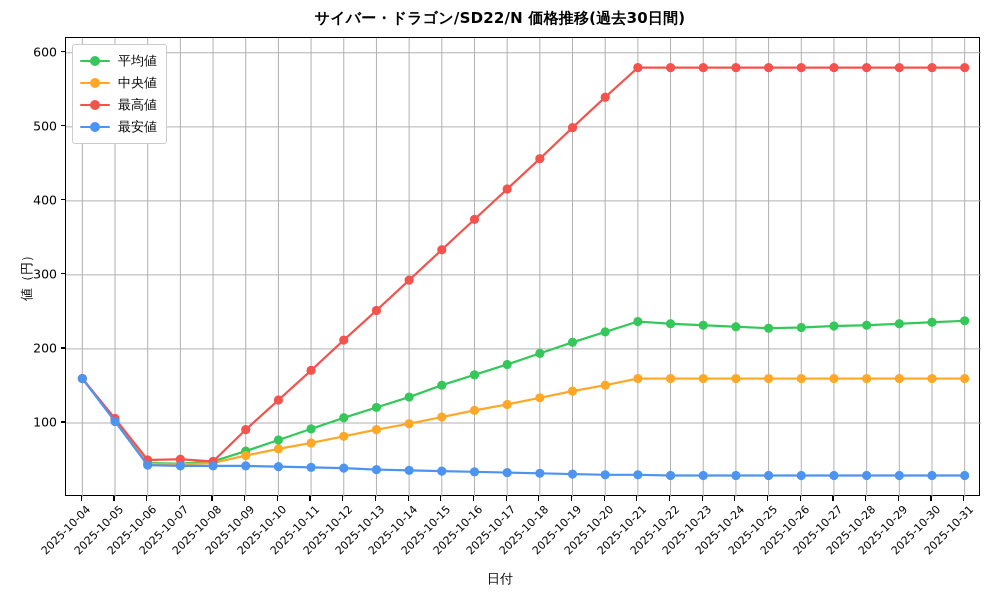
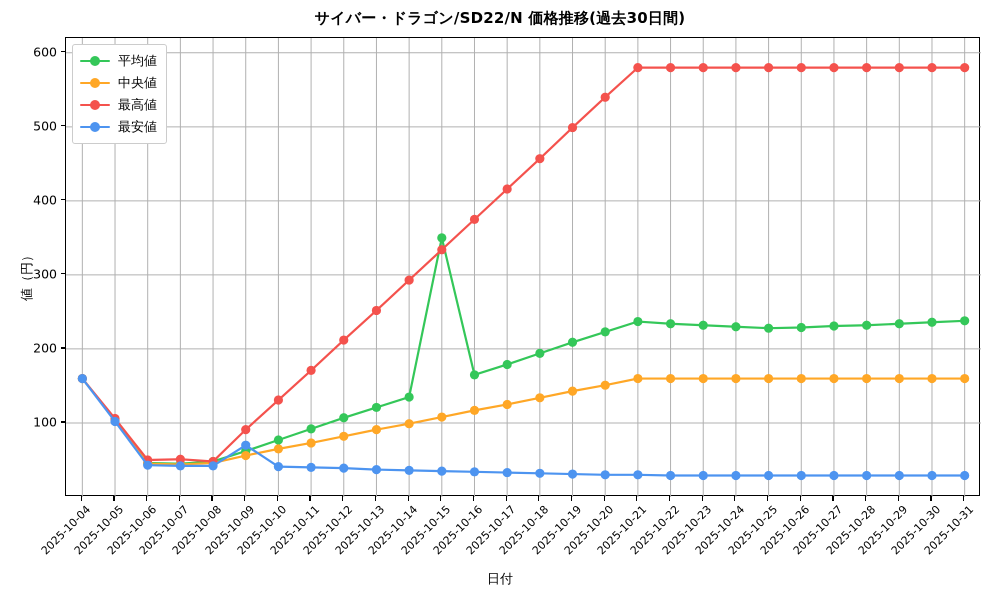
最安値/2025-10-09: 40 -> 70
平均値/2025-10-15: 150 -> 350
